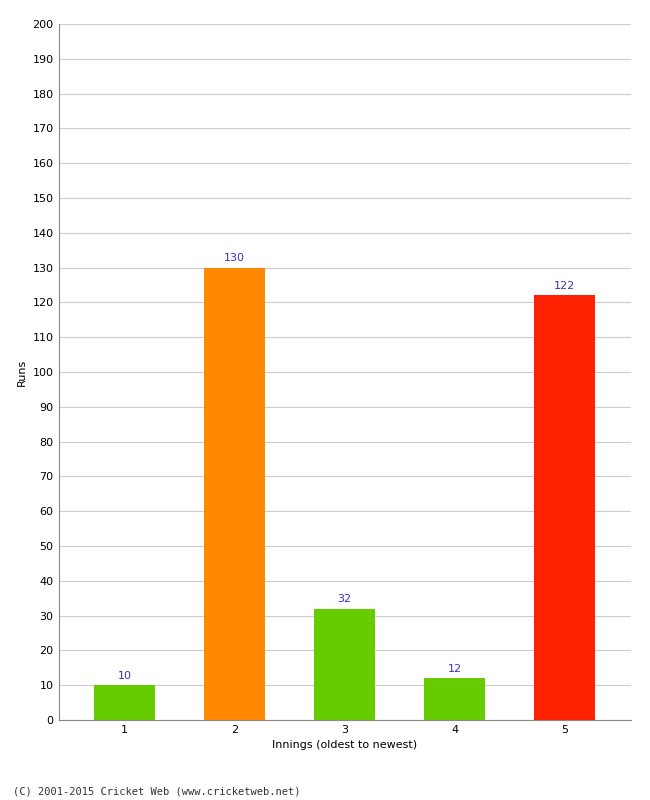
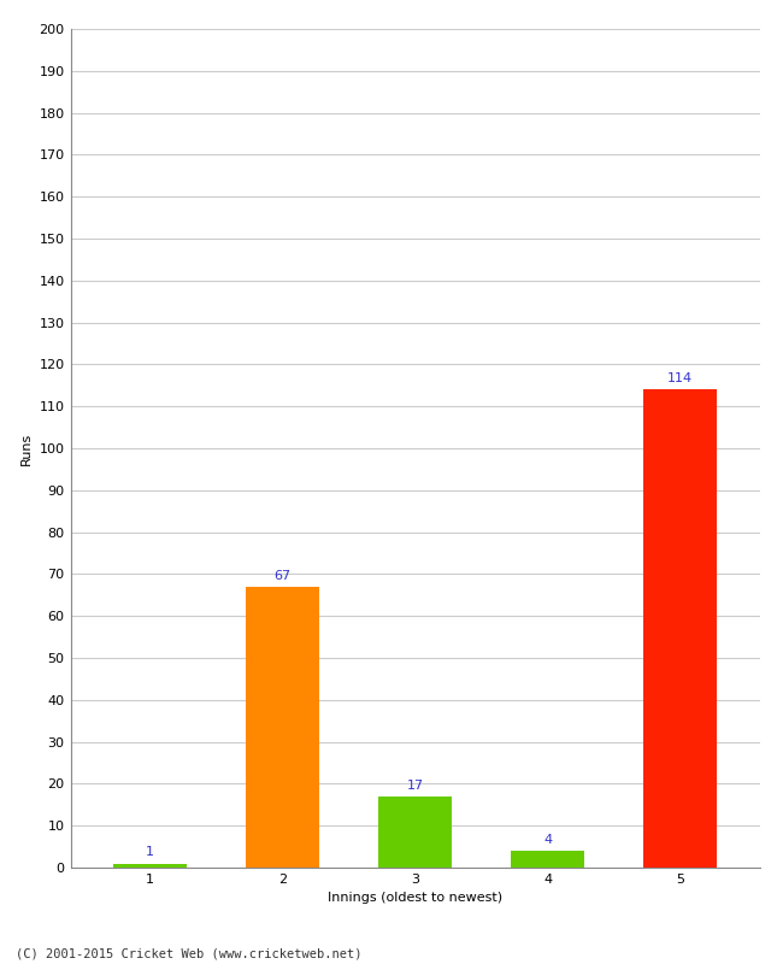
1: 10 -> 1
2: 130 -> 67
3: 32 -> 17
4: 12 -> 4
5: 122 -> 114
